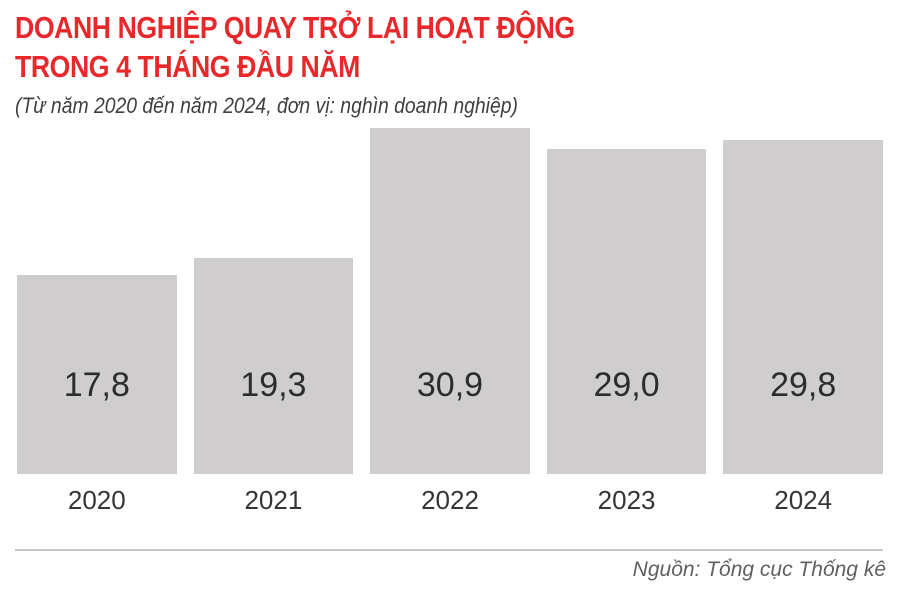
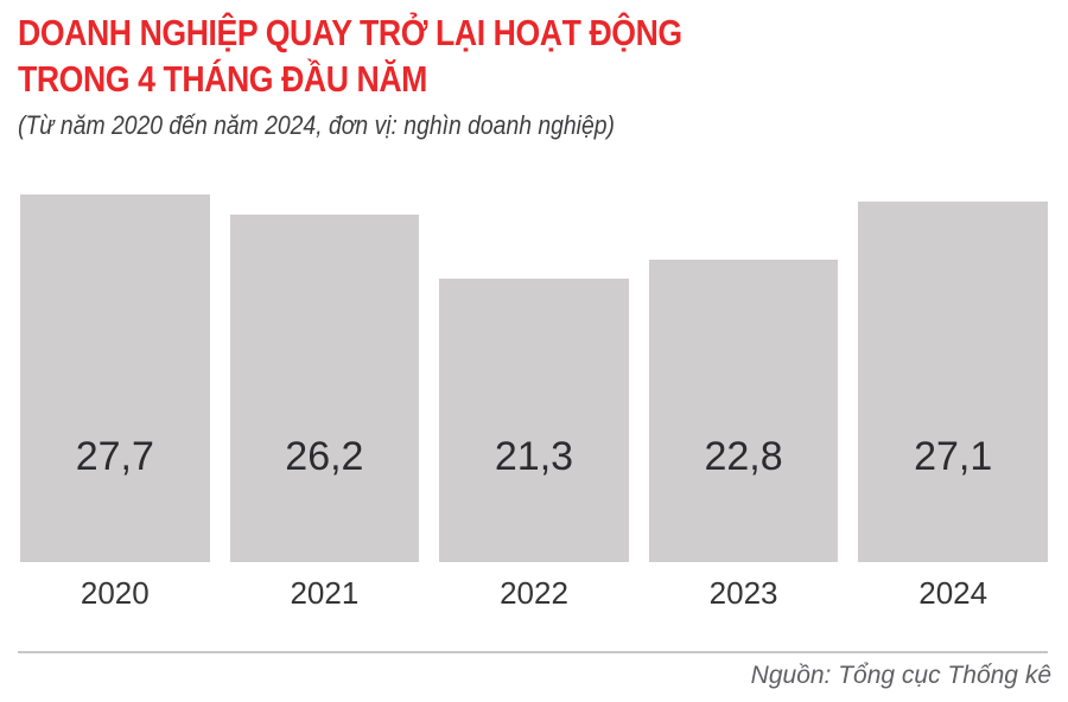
2020: 17,8 -> 27,7
2021: 19,3 -> 26,2
2022: 30,9 -> 21,3
2023: 29,0 -> 22,8
2024: 29,8 -> 27,1
